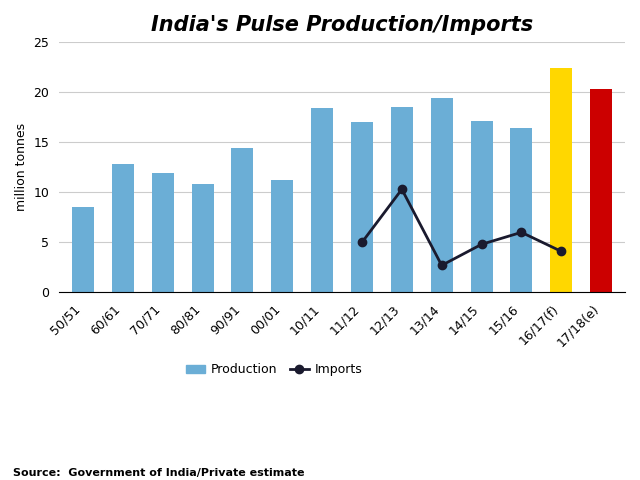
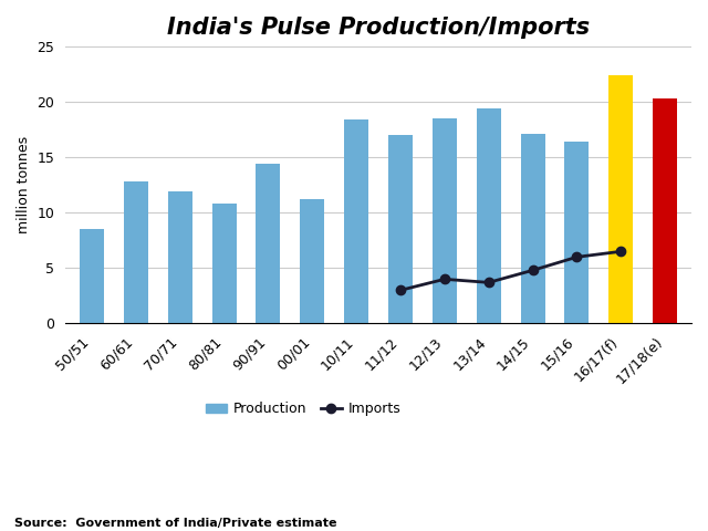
Imports/11/12: 5.0 -> 3.0
Imports/12/13: 10.3 -> 4.0
Imports/13/14: 2.7 -> 3.7
Imports/16/17(f): 4.1 -> 6.5
